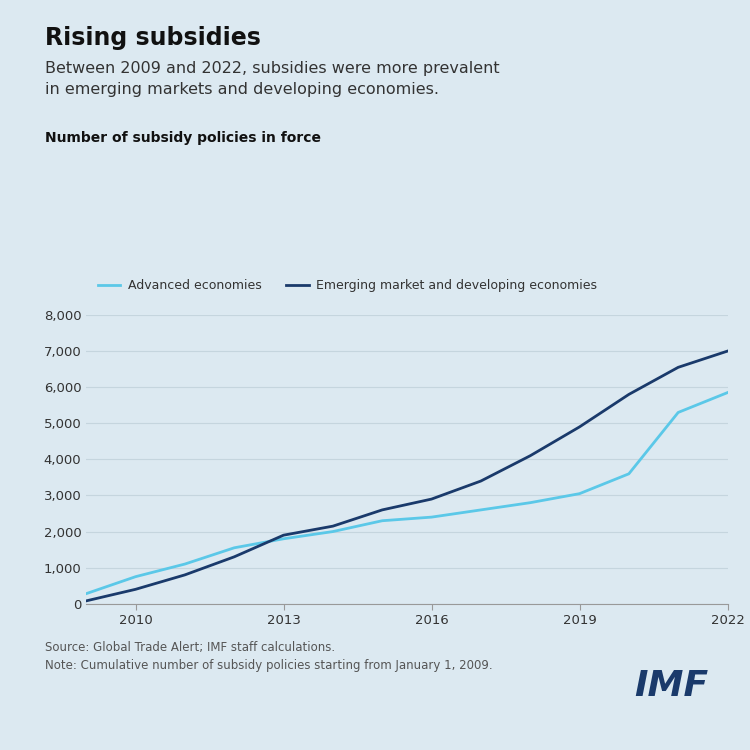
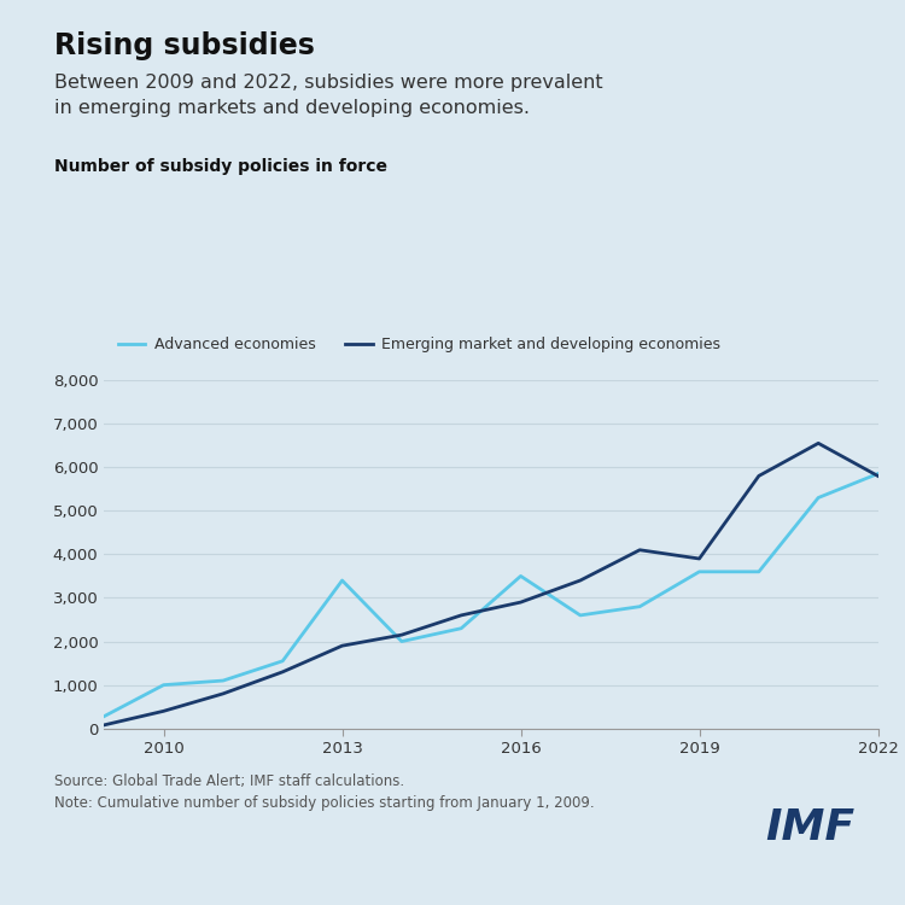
Advanced economies/2010: 750 -> 1,000
Advanced economies/2013: 1,800 -> 3,400
Advanced economies/2016: 2,400 -> 3,500
Advanced economies/2019: 3,050 -> 3,600
Emerging market and developing economies/2019: 4,900 -> 3,900
Emerging market and developing economies/2022: 7,000 -> 5,800
